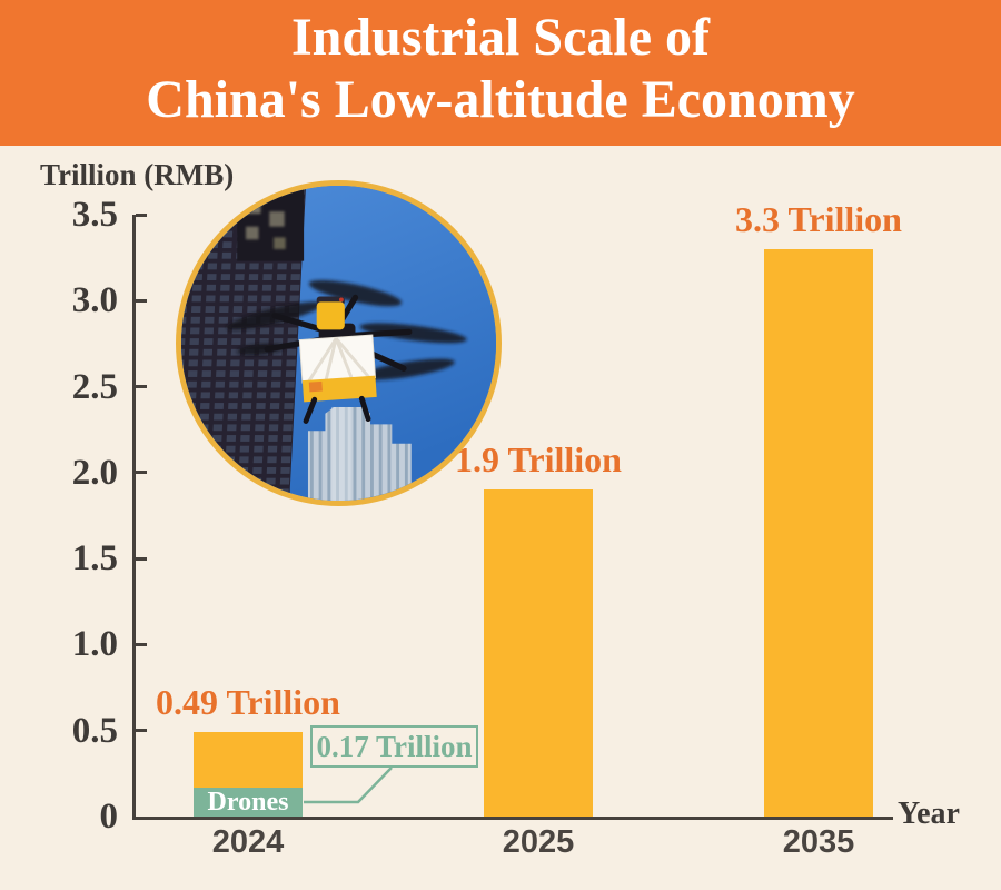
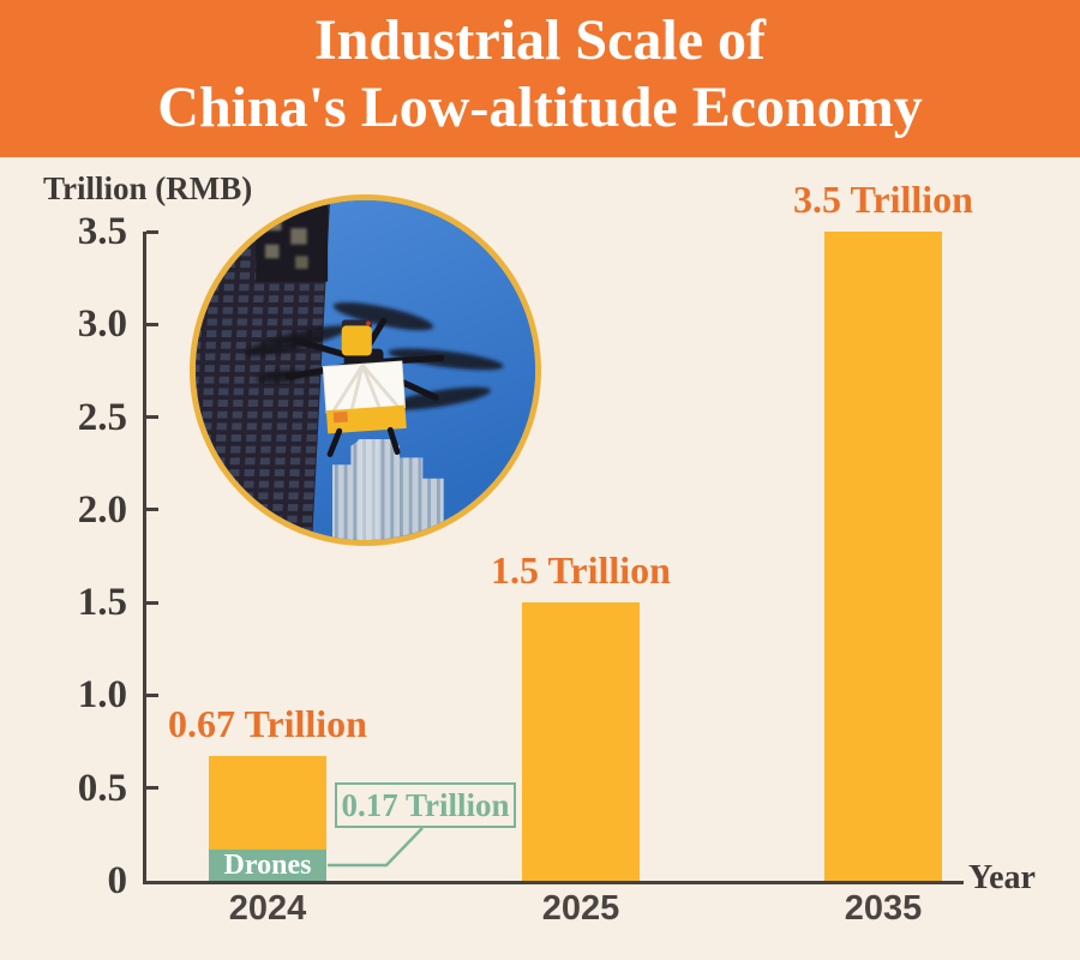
2024: 0.49 -> 0.67
2025: 1.9 -> 1.5
2035: 3.3 -> 3.5
